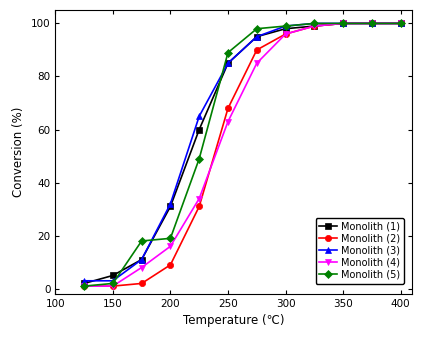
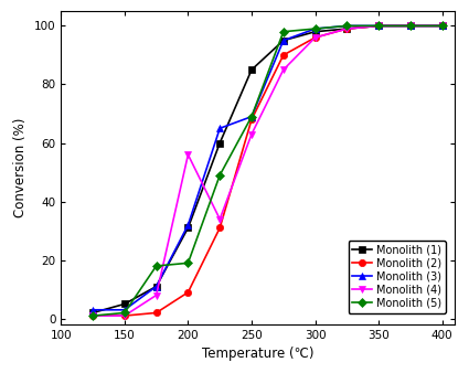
Monolith (4)/200: 16 -> 56
Monolith (3)/250: 85 -> 69
Monolith (5)/250: 89 -> 69
